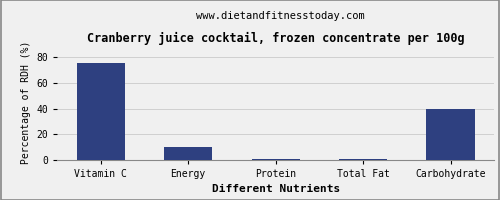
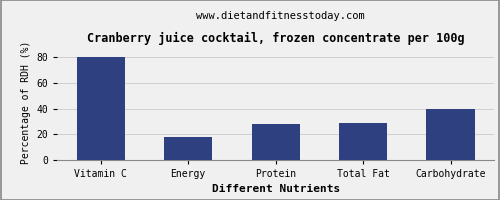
Vitamin C: 76 -> 80
Energy: 10 -> 18
Protein: 0 -> 28
Total Fat: 0 -> 29
